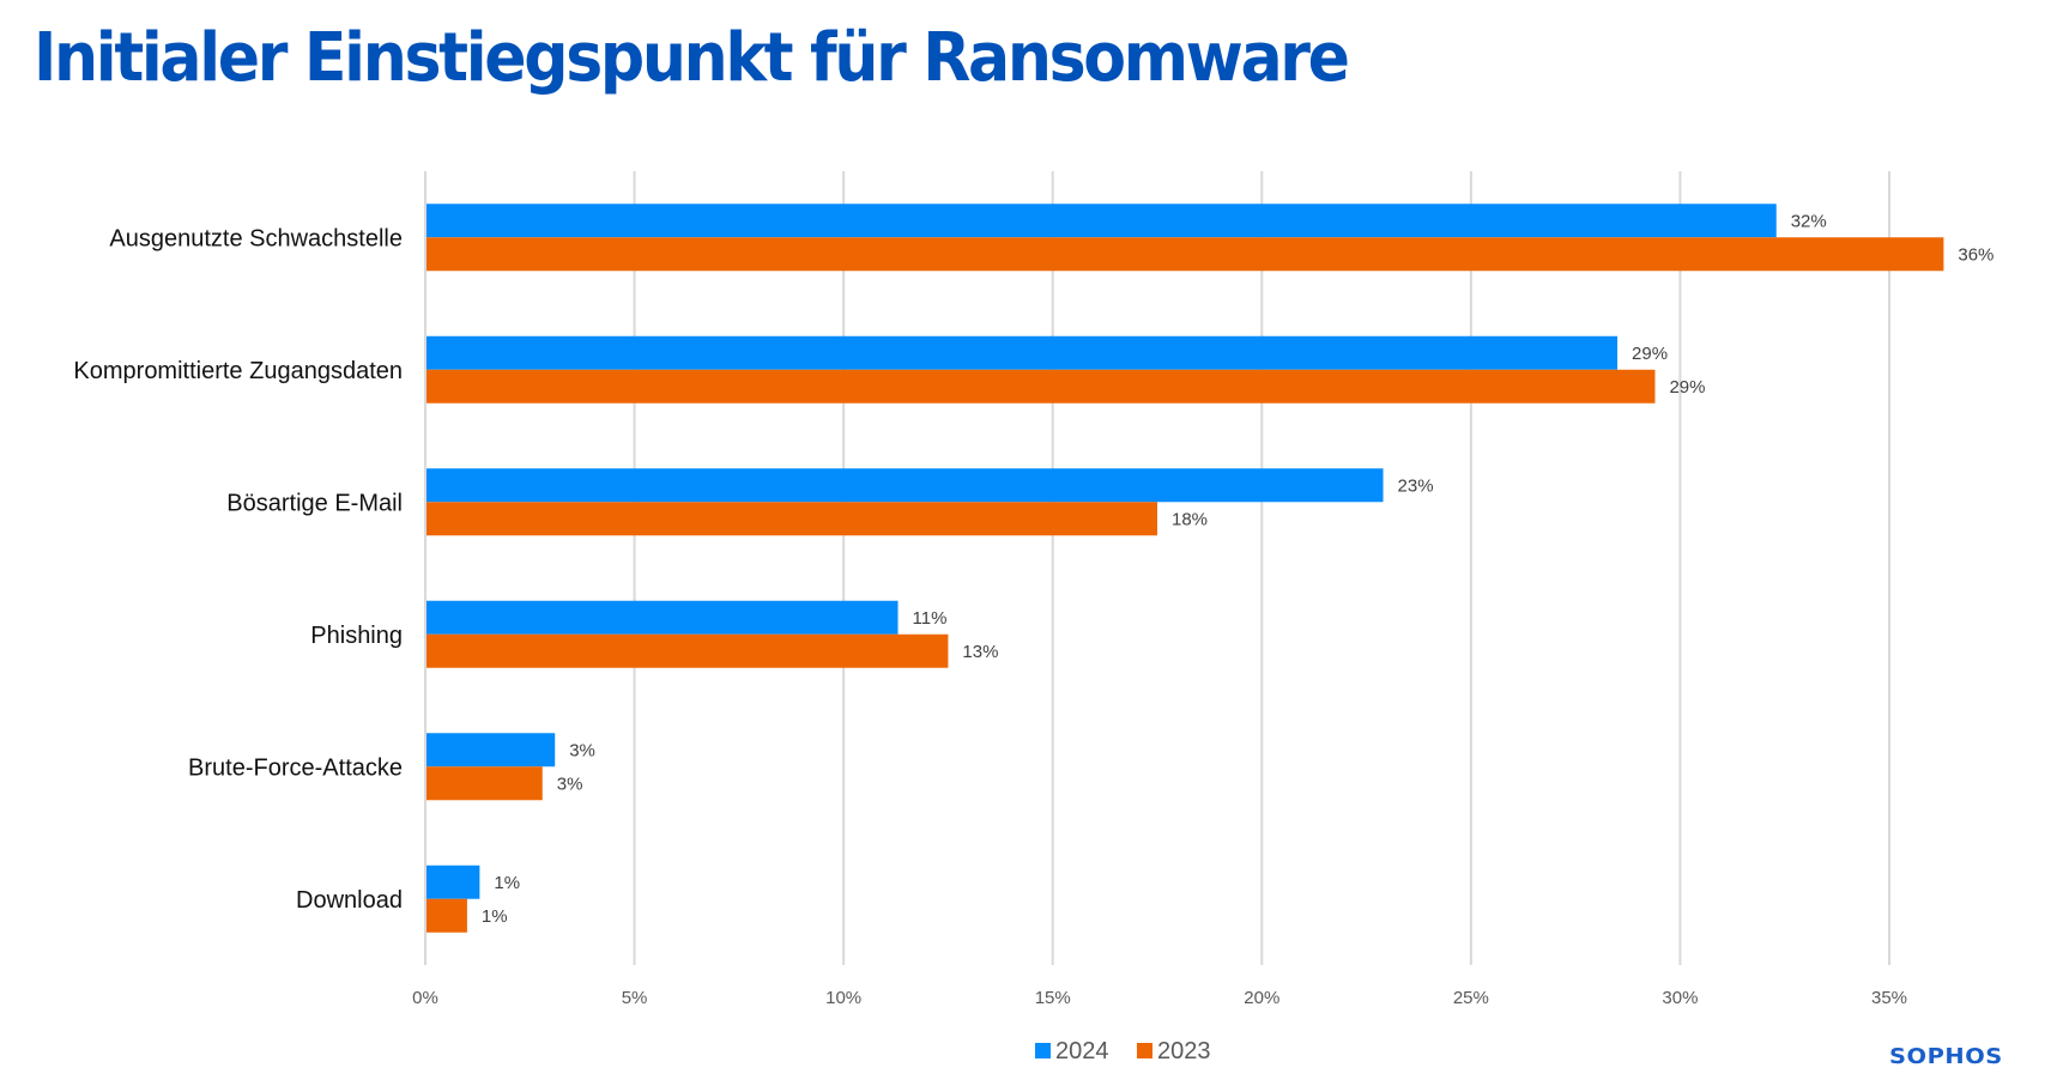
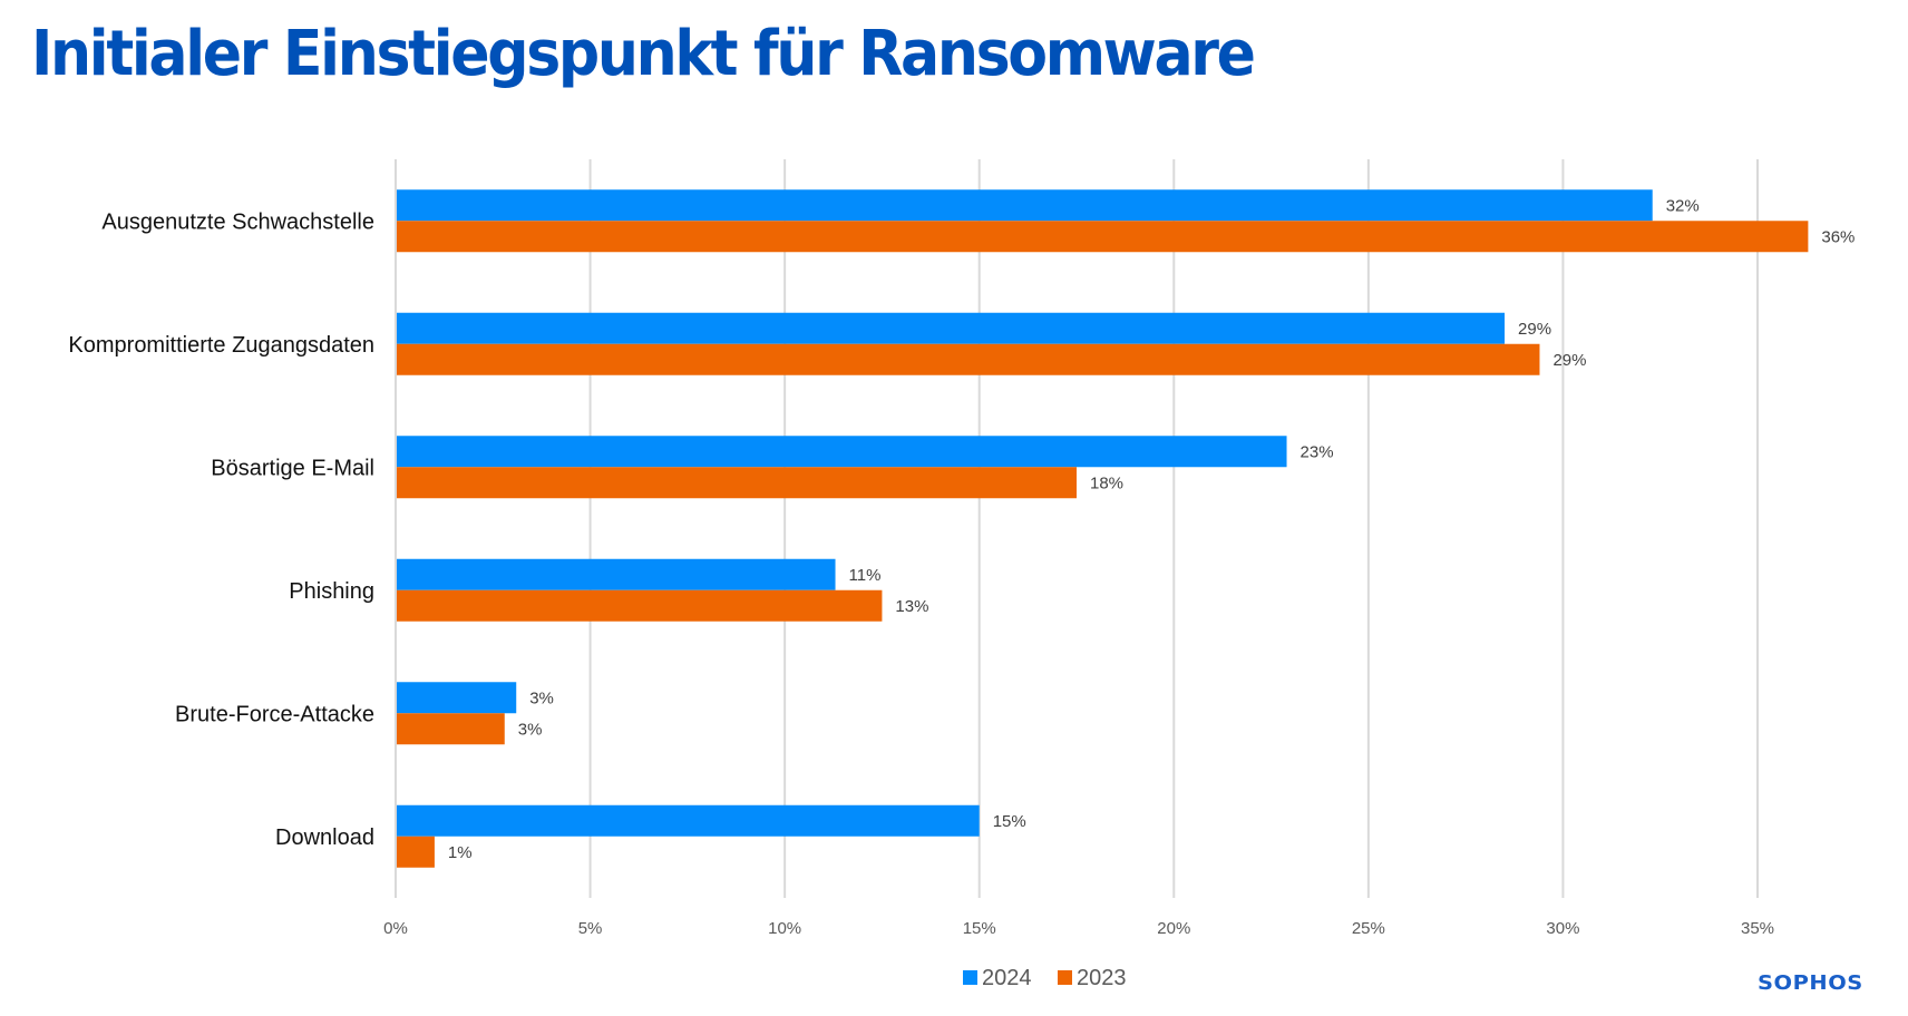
2024/Download: 1% -> 15%
